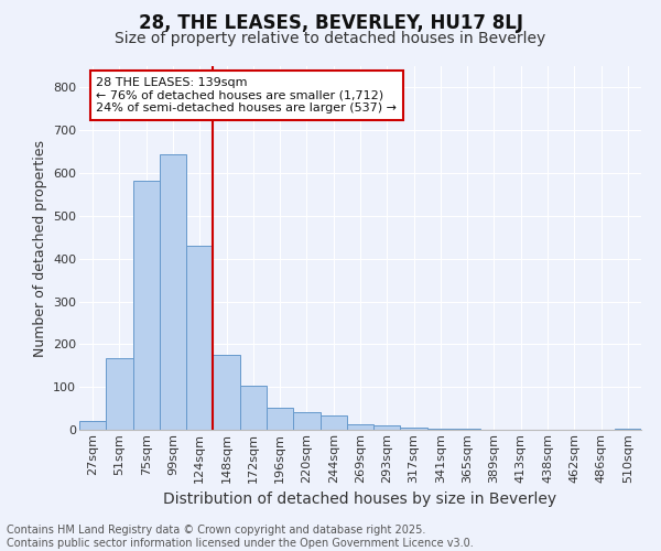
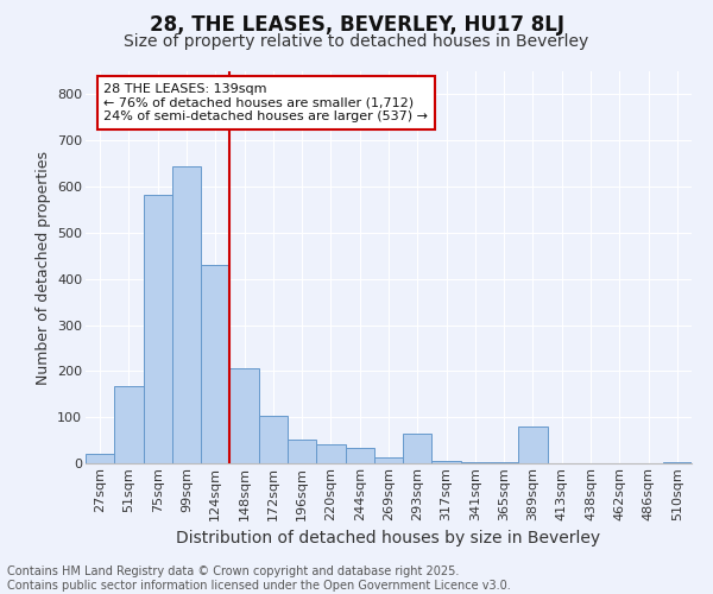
148sqm: 174 -> 205
293sqm: 10 -> 65
389sqm: 1 -> 80
